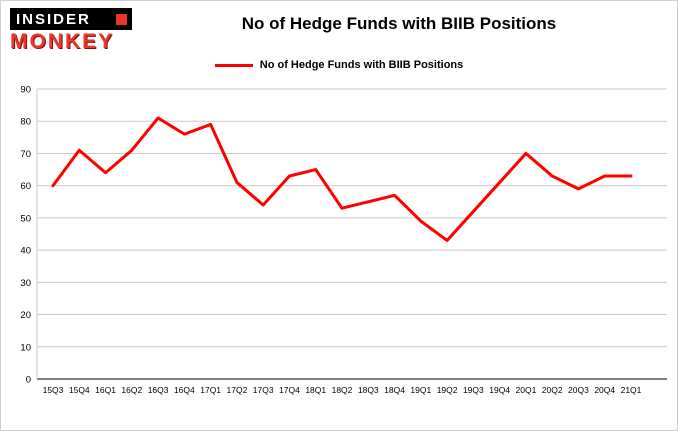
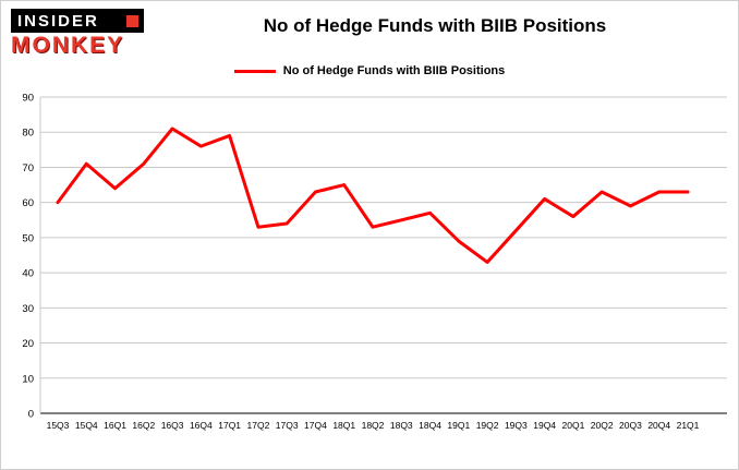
17Q2: 61 -> 53
20Q1: 70 -> 56
